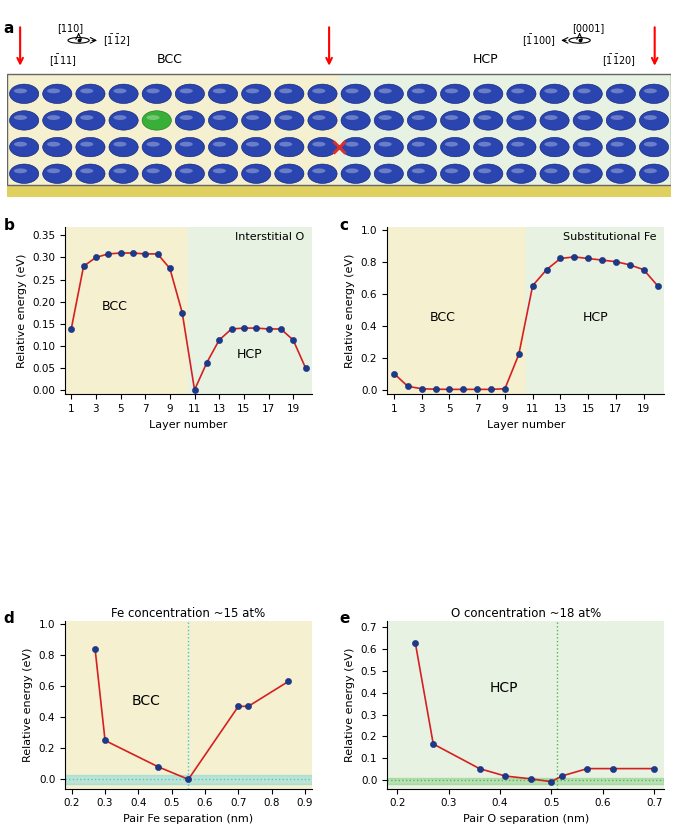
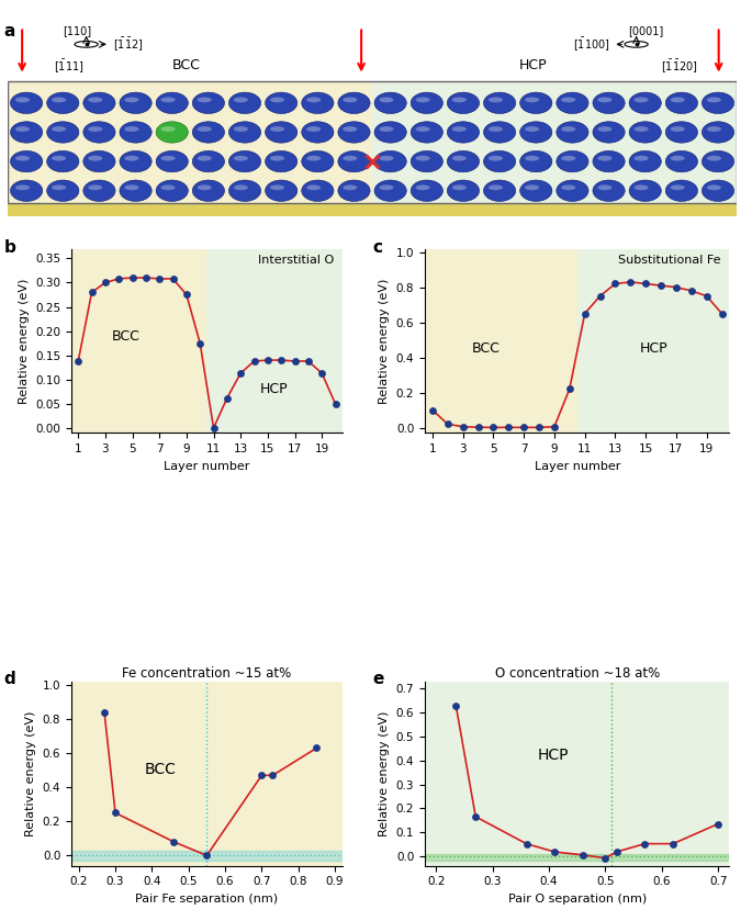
O concentration ~18 at%/0.7: 0.052 -> 0.135
